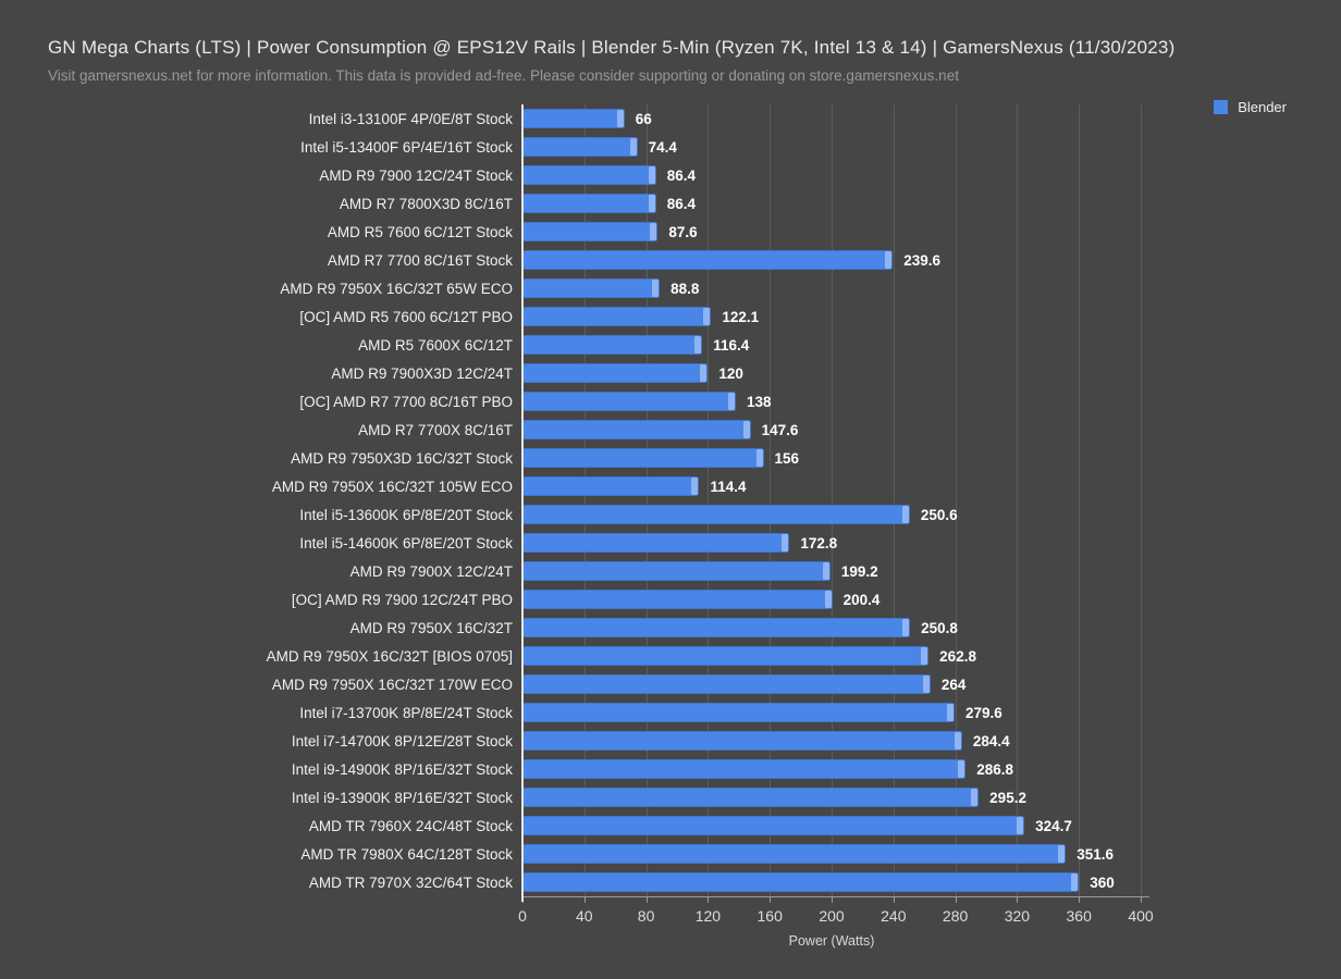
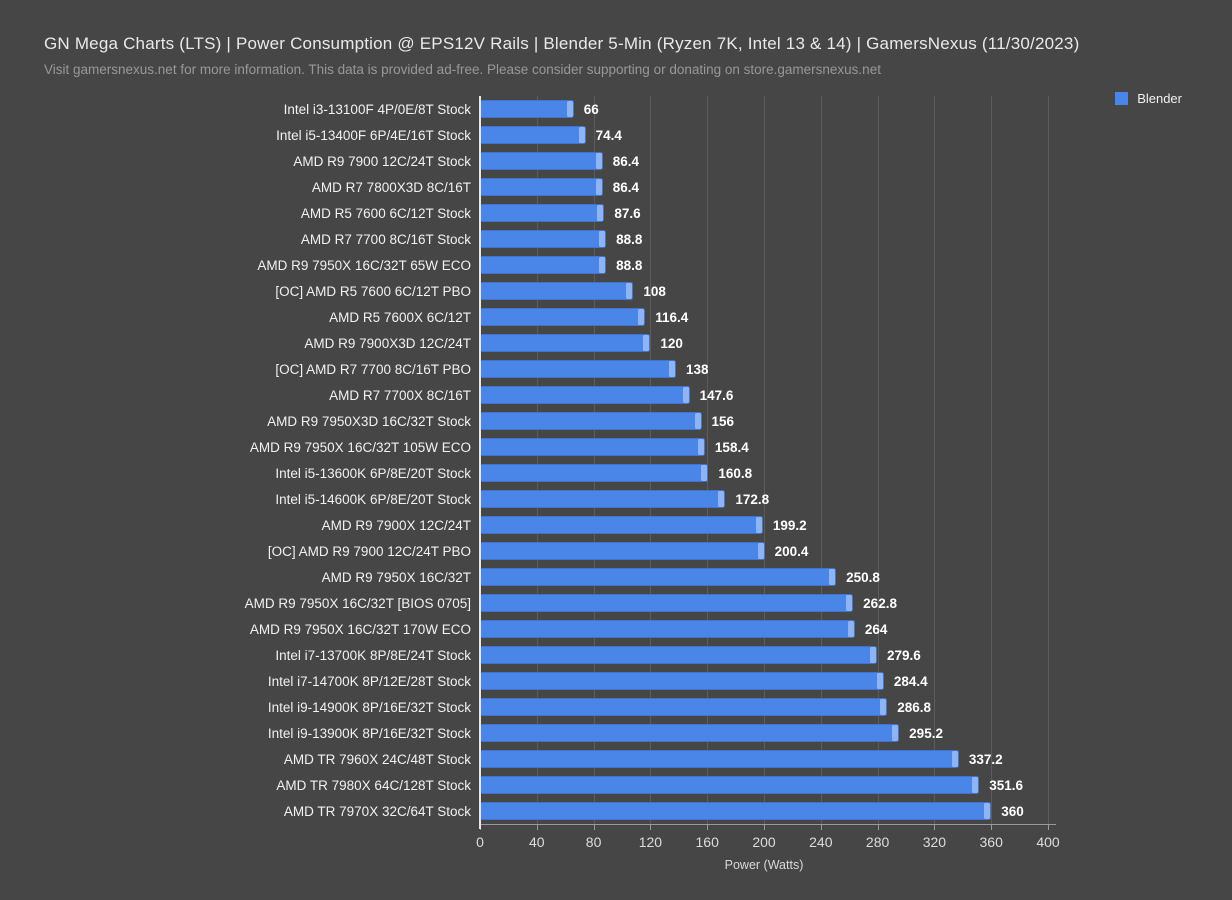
AMD R7 7700 8C/16T Stock: 239.6 -> 88.8
[OC] AMD R5 7600 6C/12T PBO: 122.1 -> 108
AMD R9 7950X 16C/32T 105W ECO: 114.4 -> 158.4
Intel i5-13600K 6P/8E/20T Stock: 250.6 -> 160.8
AMD TR 7960X 24C/48T Stock: 324.7 -> 337.2
